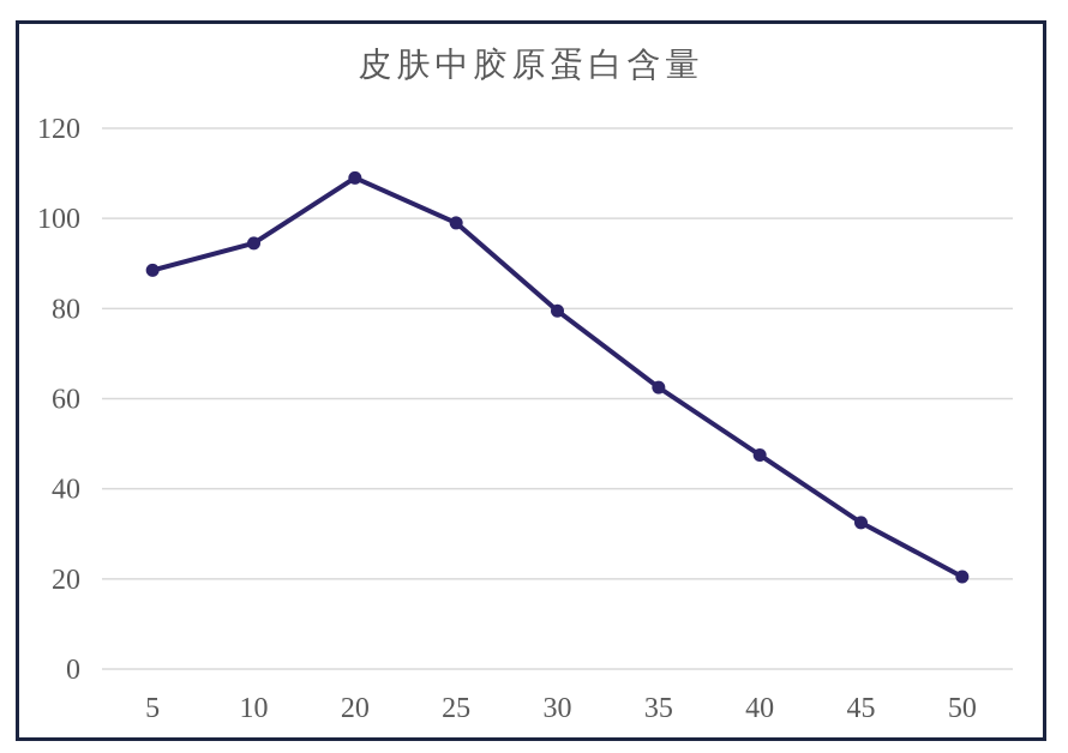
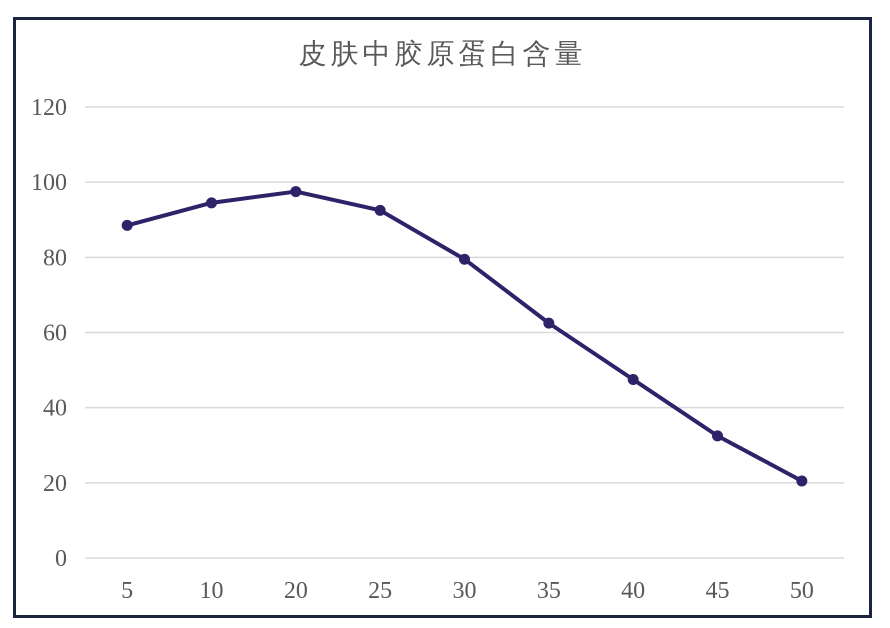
20: 109 -> 98
25: 99 -> 92
